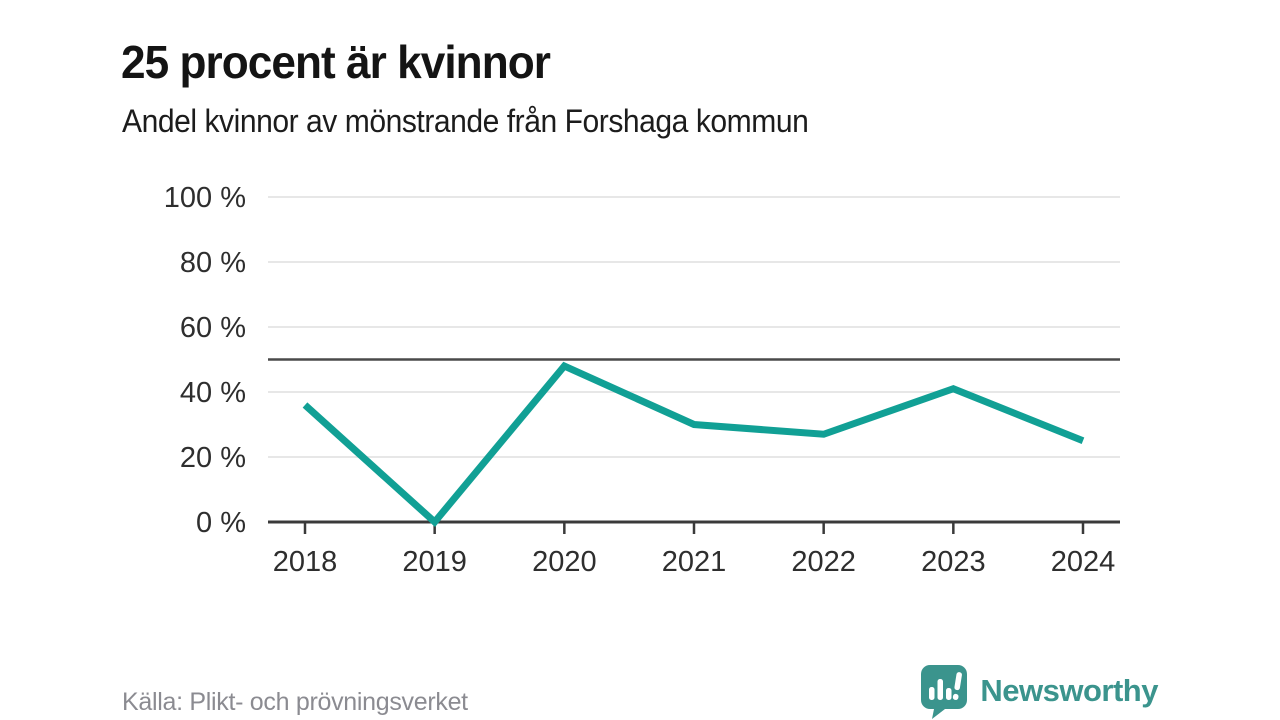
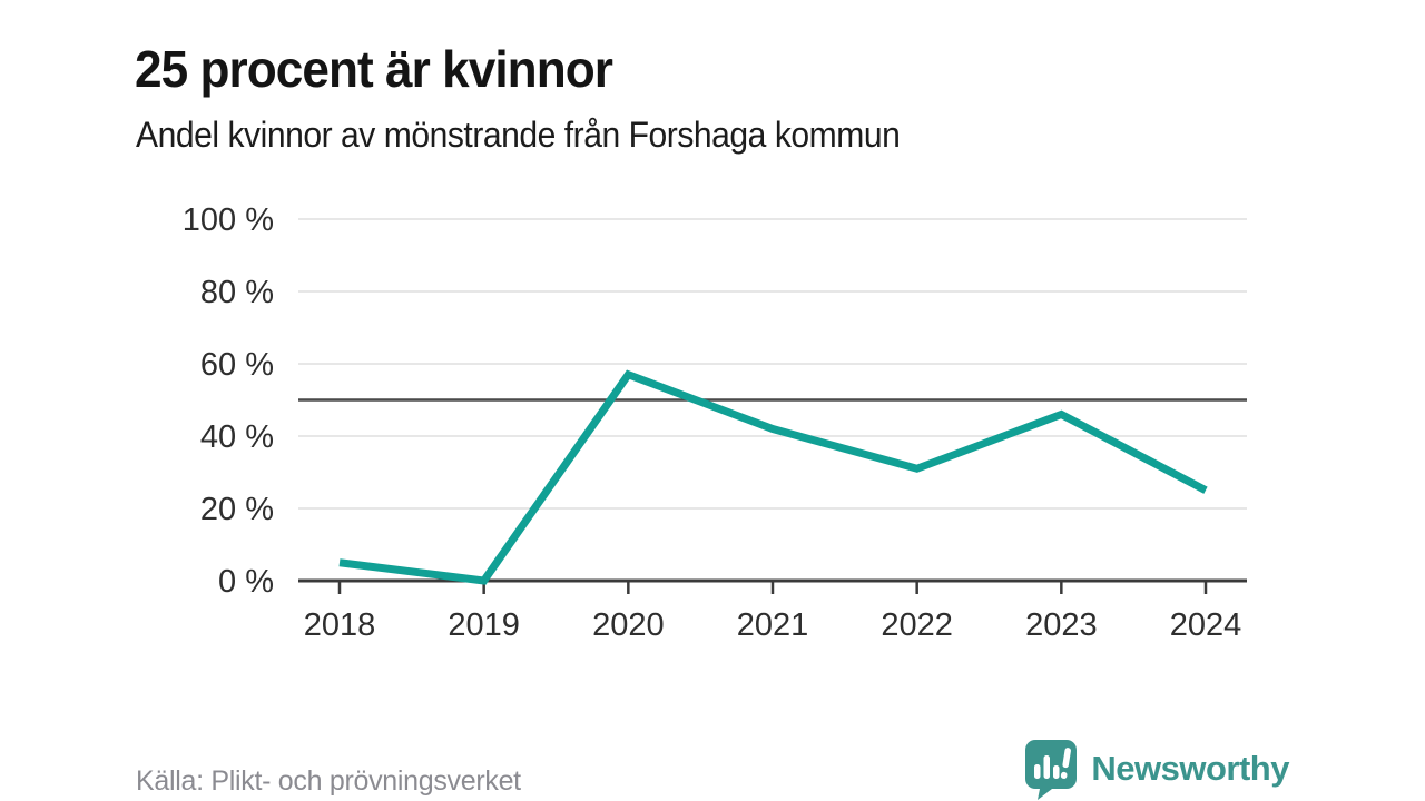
2018: 36% -> 5%
2020: 48% -> 57%
2021: 30% -> 42%
2022: 27% -> 31%
2023: 41% -> 46%
